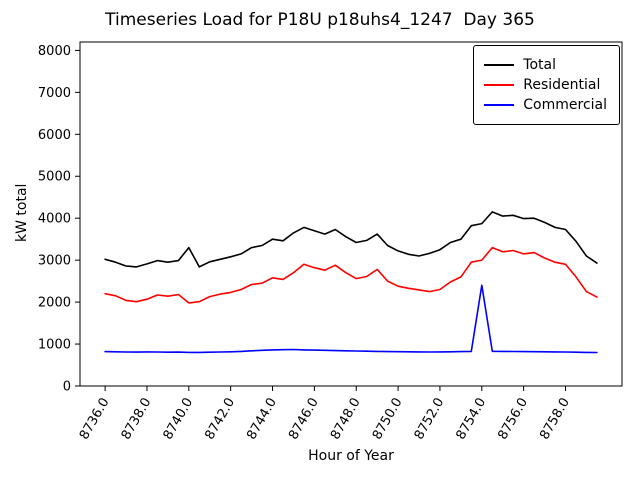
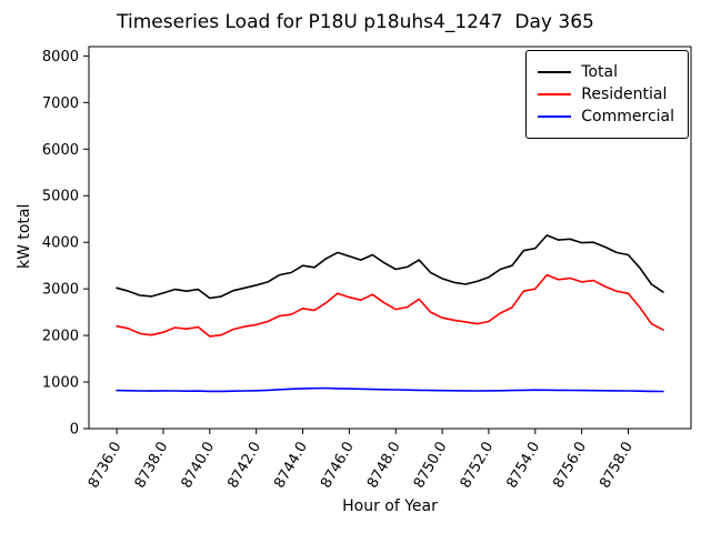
Total/8740.0: 3300 -> 2800
Commercial/8754.0: 2400 -> 800
